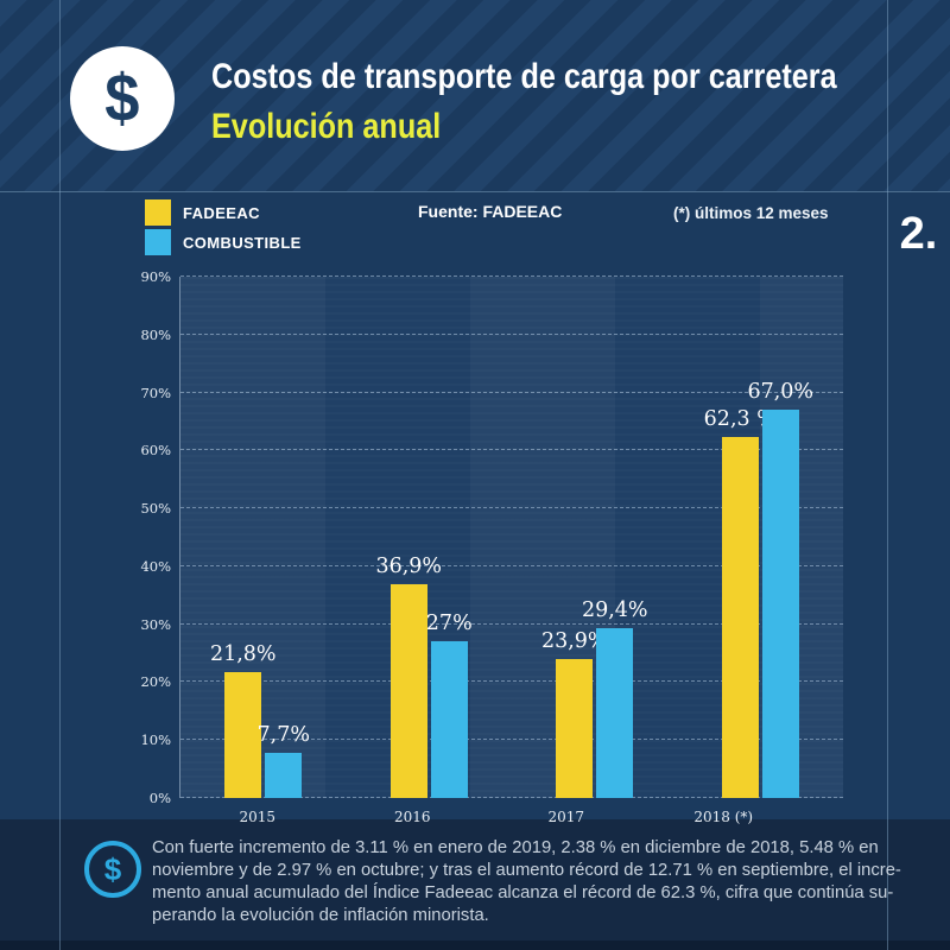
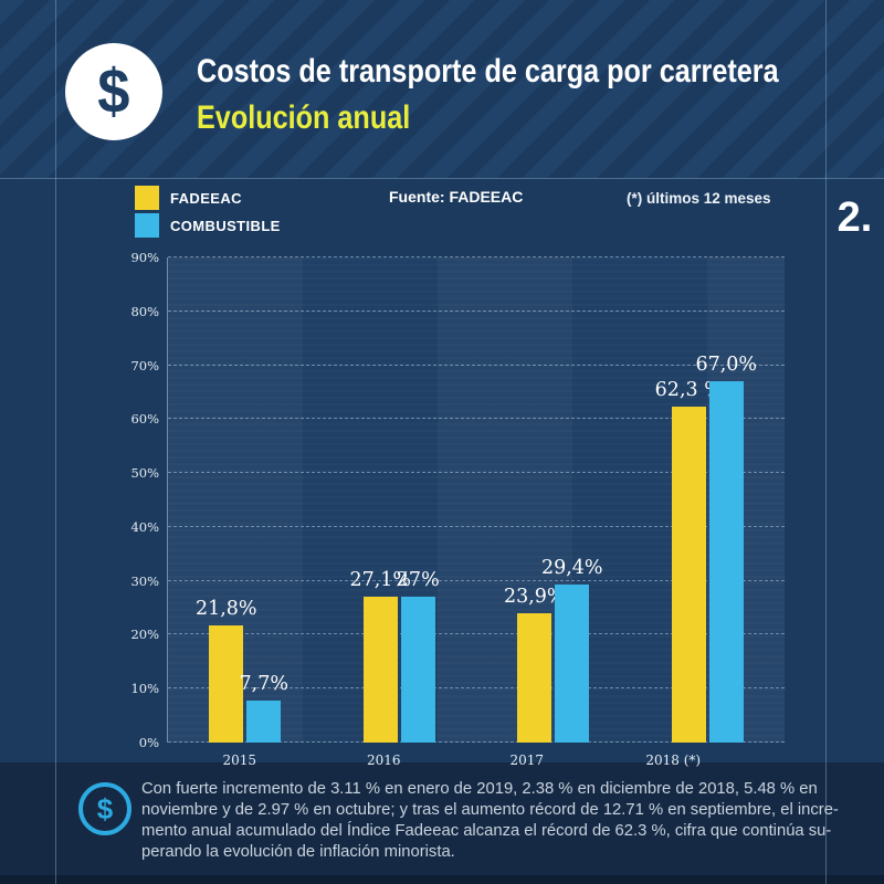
FADEEAC/2016: 36,9% -> 27,1%
